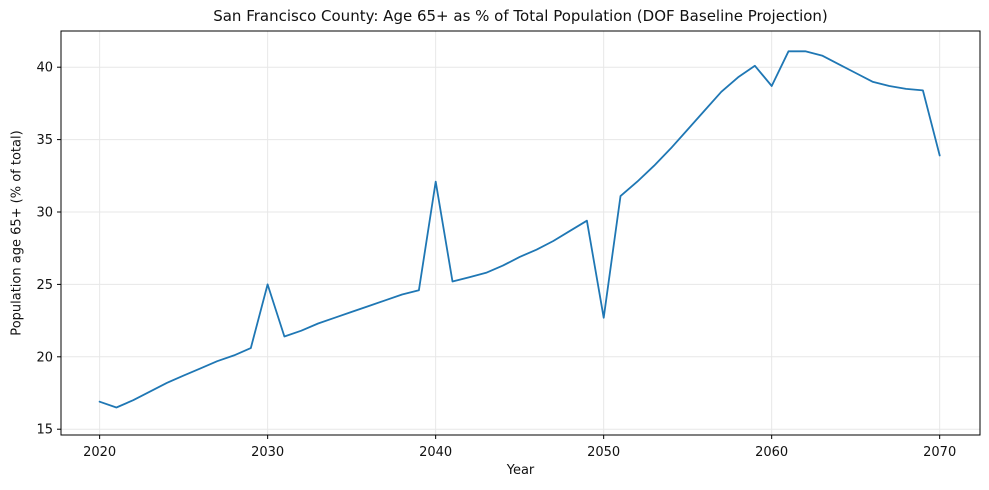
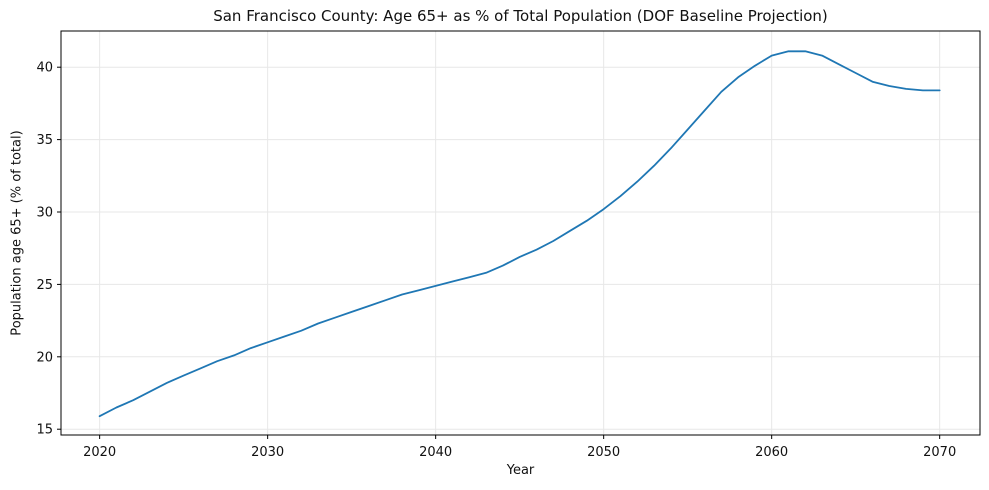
2020: 16.9 -> 15.9
2030: 25.0 -> 21.0
2040: 32.1 -> 24.9
2050: 22.7 -> 30.2
2060: 38.7 -> 40.8
2070: 33.9 -> 38.4
